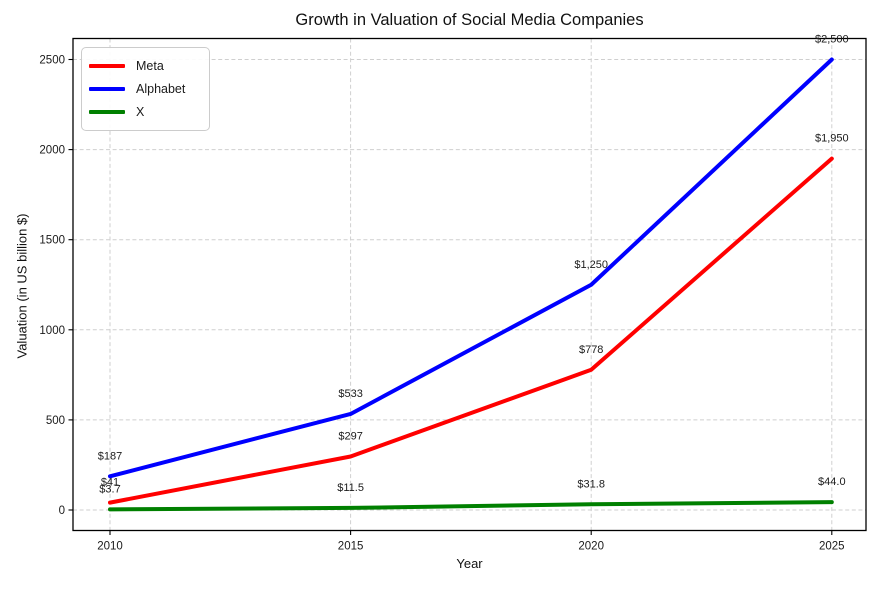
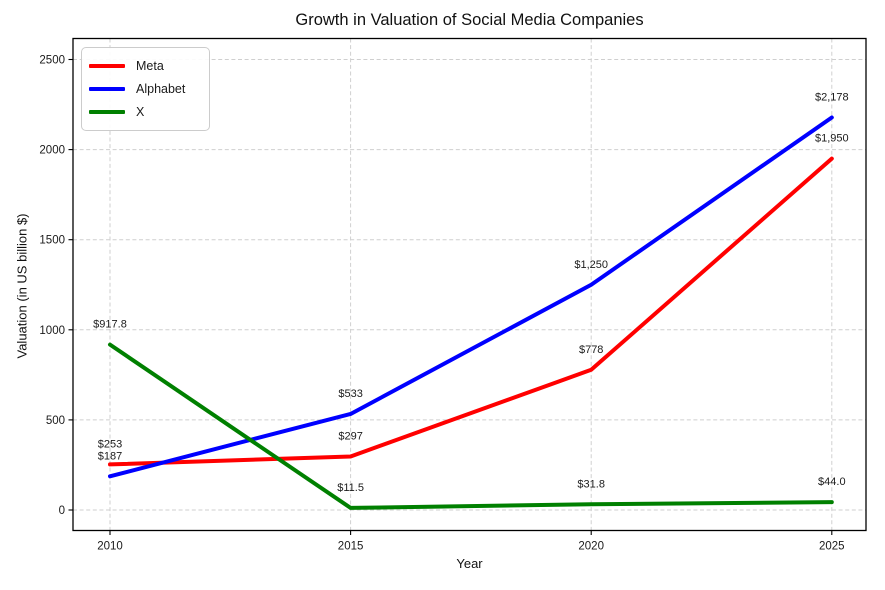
Meta/2010: $41 -> $253
X/2010: $3.7 -> $917.8
Alphabet/2025: $2,500 -> $2,178
